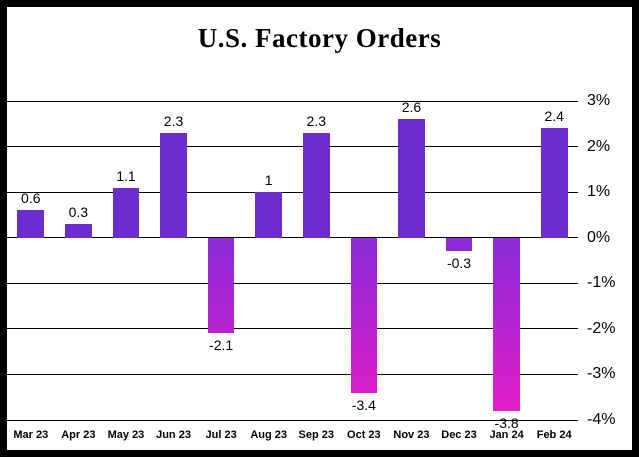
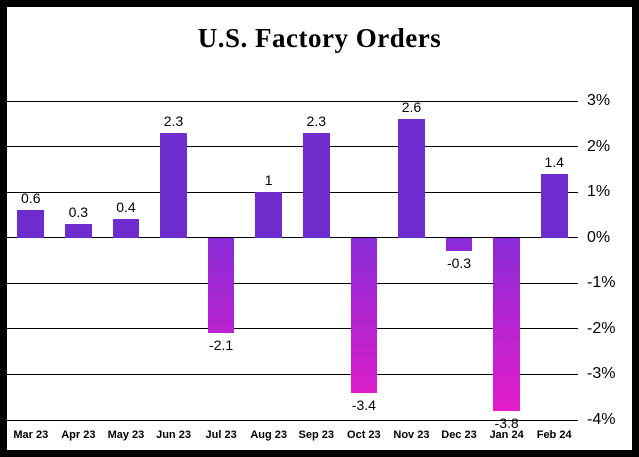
May 23: 1.1 -> 0.4
Feb 24: 2.4 -> 1.4
